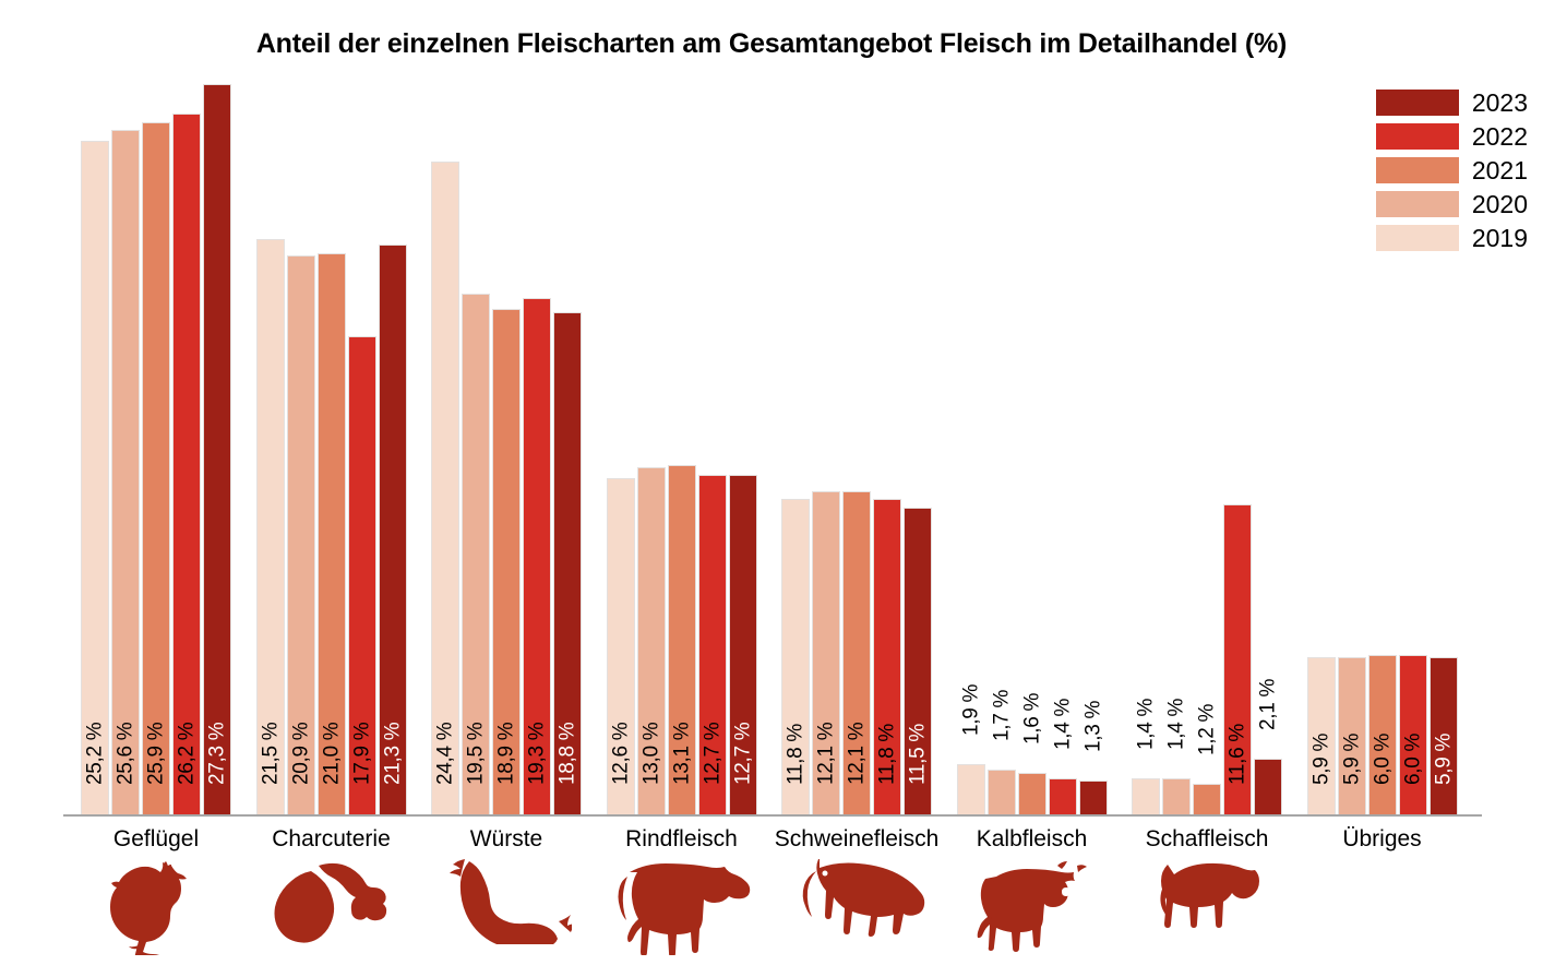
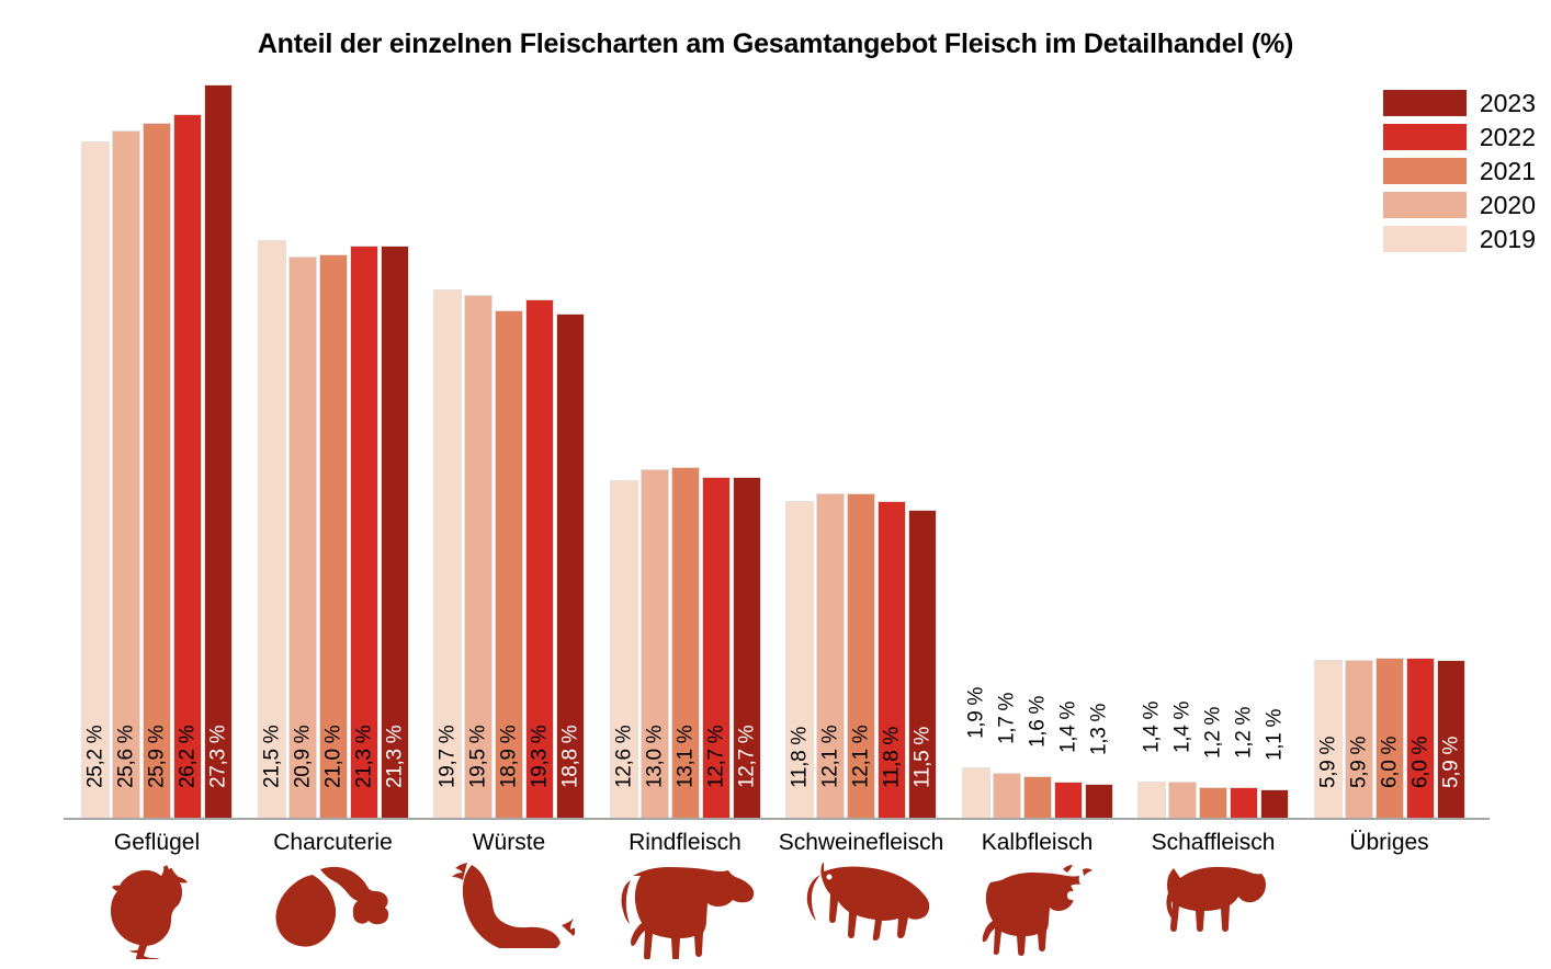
2022/Charcuterie: 17,9 -> 21,3
2019/Würste: 24,4 -> 19,7
2022/Schaffleisch: 11,6 -> 1,2
2023/Schaffleisch: 2,1 -> 1,1
